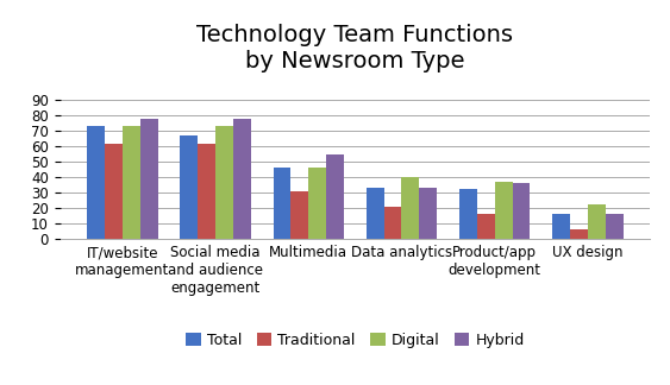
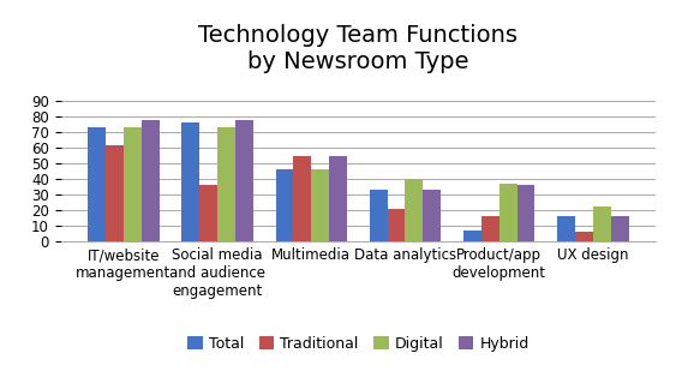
Total/Social media and audience engagement: 67 -> 76
Traditional/Social media and audience engagement: 62 -> 36
Traditional/Multimedia: 31 -> 55
Total/Product/app development: 32 -> 7
